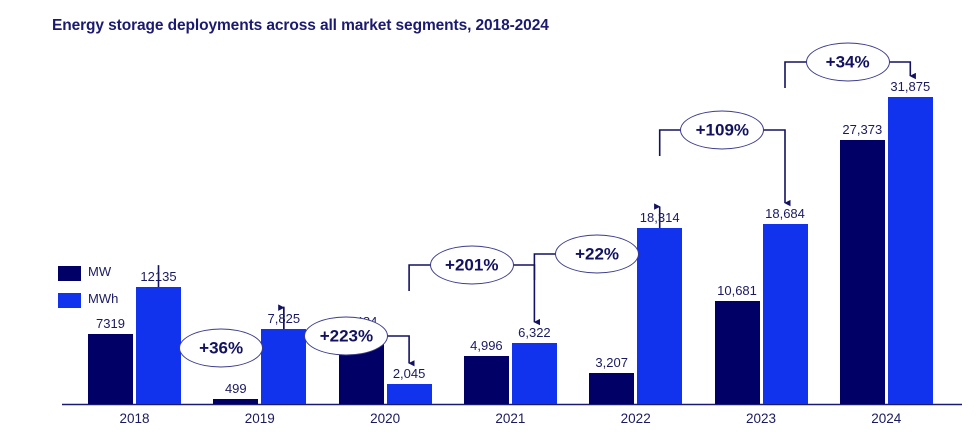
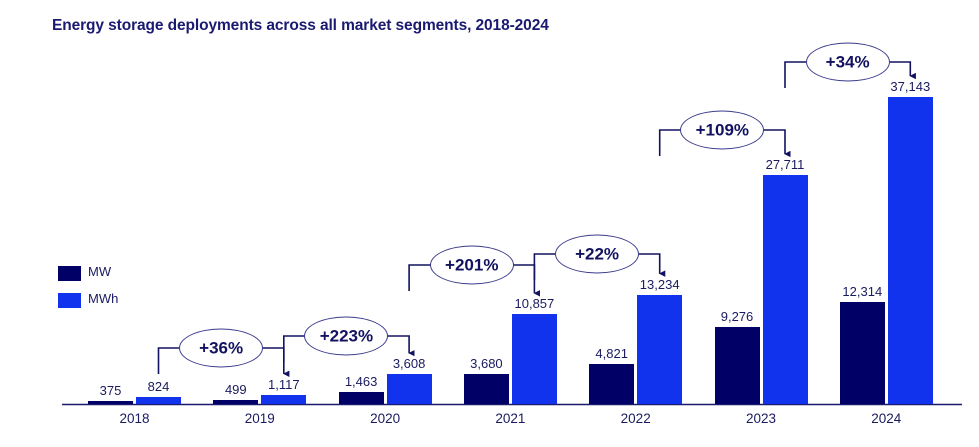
MW/2018: 7319 -> 375
MWh/2018: 12135 -> 824
MWh/2019: 7,825 -> 1,117
MW/2020: 7,484 -> 1,463
MWh/2020: 2,045 -> 3,608
MW/2021: 4,996 -> 3,680
MWh/2021: 6,322 -> 10,857
MW/2022: 3,207 -> 4,821
MWh/2022: 18,314 -> 13,234
MW/2023: 10,681 -> 9,276
MWh/2023: 18,684 -> 27,711
MW/2024: 27,373 -> 12,314
MWh/2024: 31,875 -> 37,143
